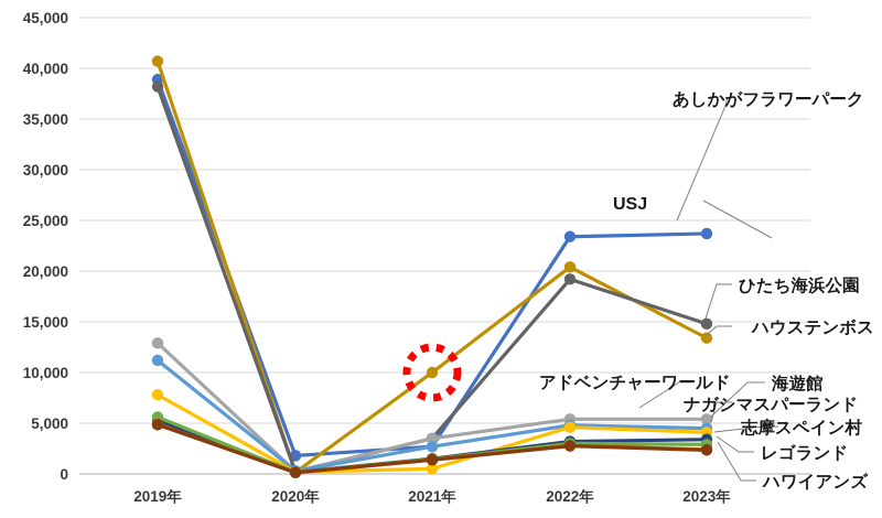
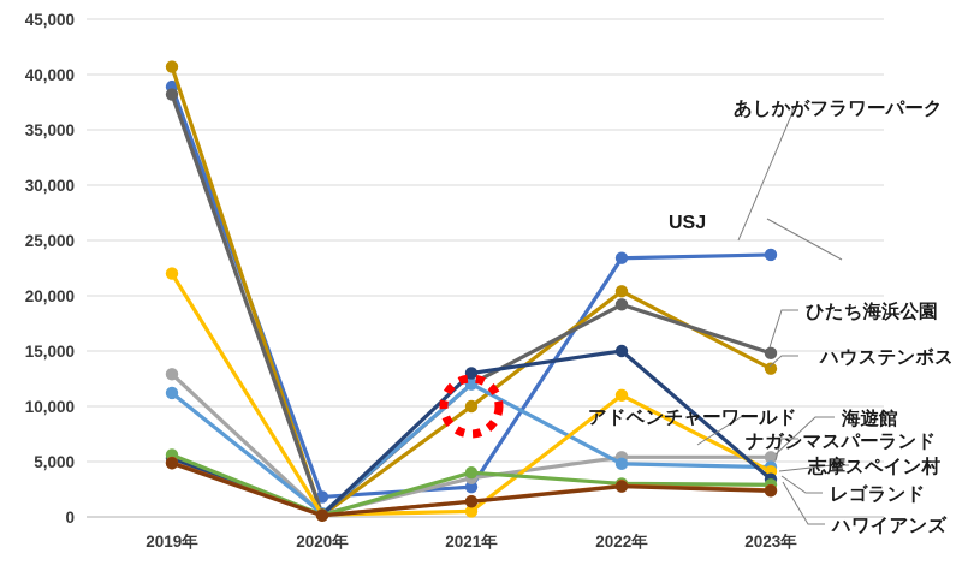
海遊館/2019年: 8000 -> 22000
ひたち海浜公園/2021年: 4000 -> 12000
アドベンチャーワールド/2021年: 3000 -> 12000
ナガシマスパーランド/2021年: 2000 -> 13000
志摩スペイン村/2021年: 1000 -> 4000
海遊館/2022年: 5000 -> 11000
ナガシマスパーランド/2022年: 3000 -> 15000
